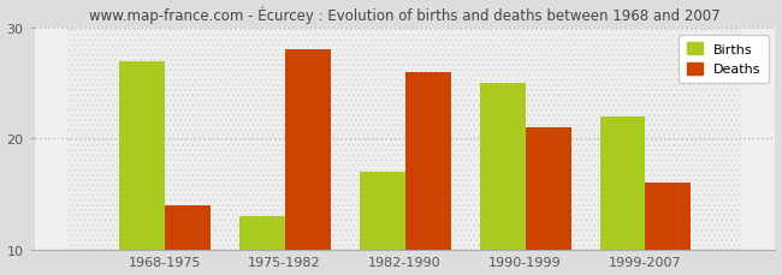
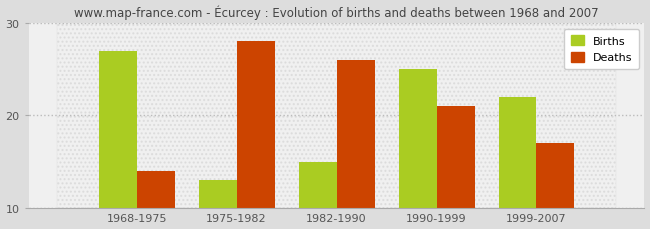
Births/1982-1990: 17 -> 15
Deaths/1999-2007: 16 -> 17
